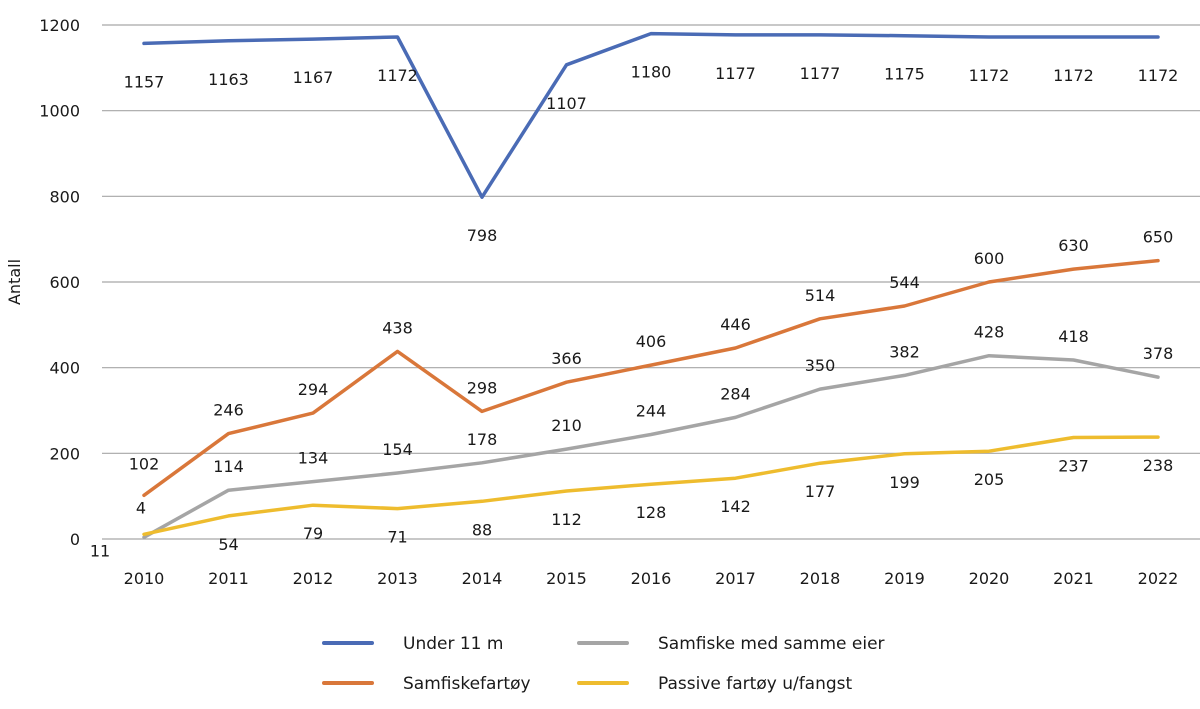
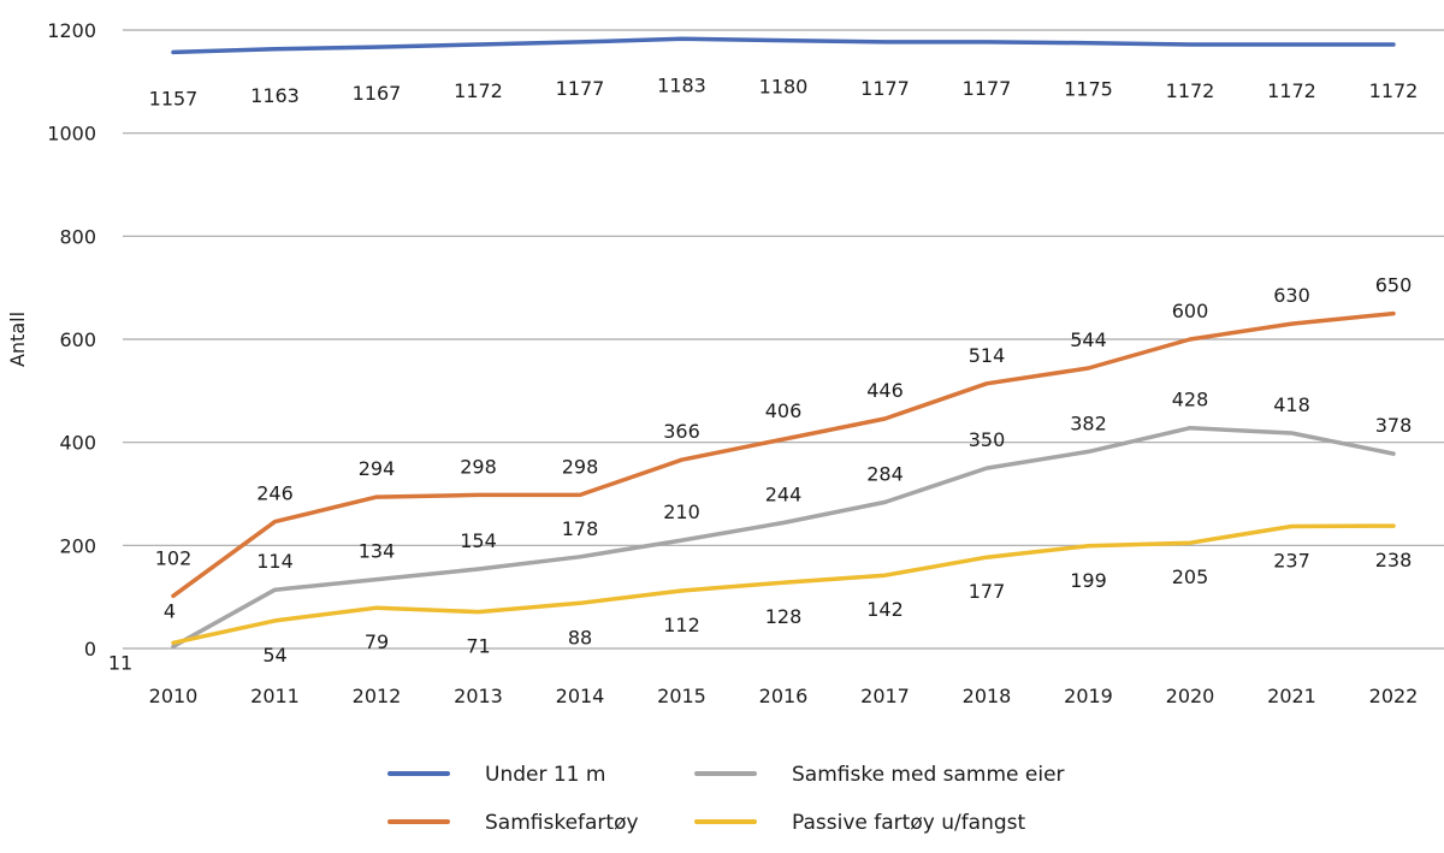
Samfiskefartøy/2013: 438 -> 298
Under 11 m/2014: 798 -> 1177
Under 11 m/2015: 1107 -> 1183
